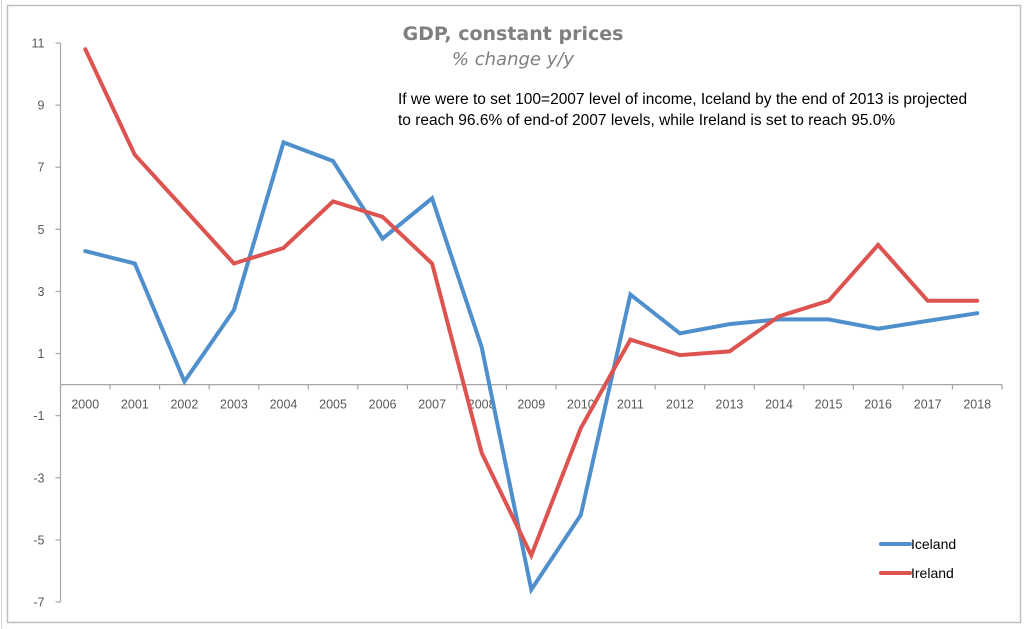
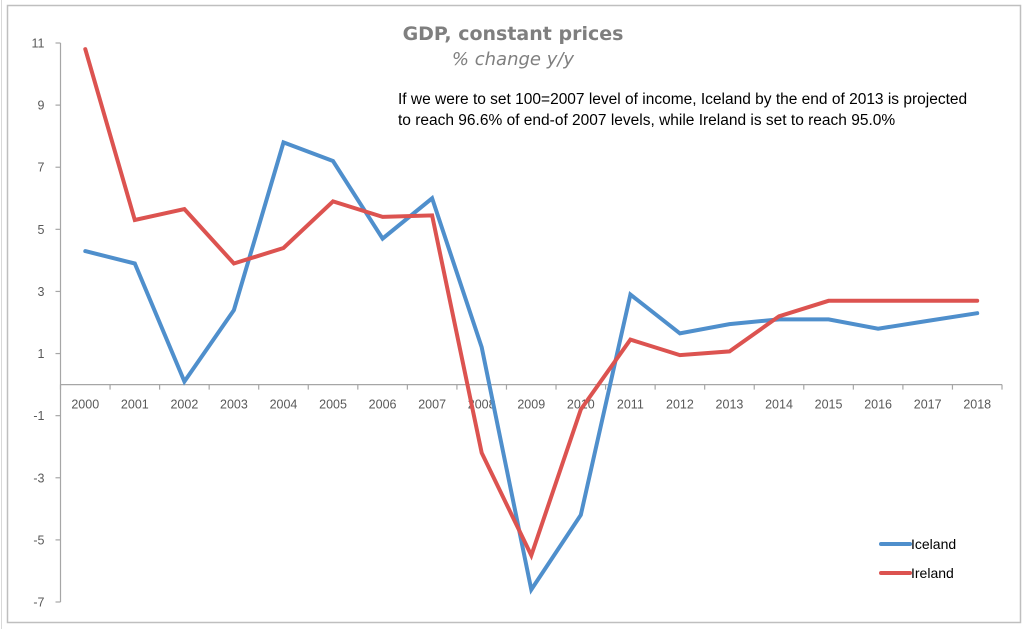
Ireland/2001: 7.4 -> 5.3
Ireland/2007: 3.9 -> 5.5
Ireland/2010: -1.4 -> -0.8
Ireland/2016: 4.5 -> 2.7
